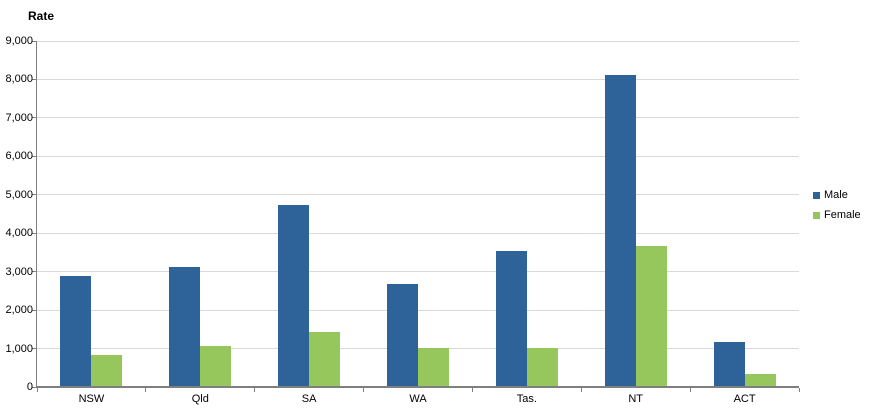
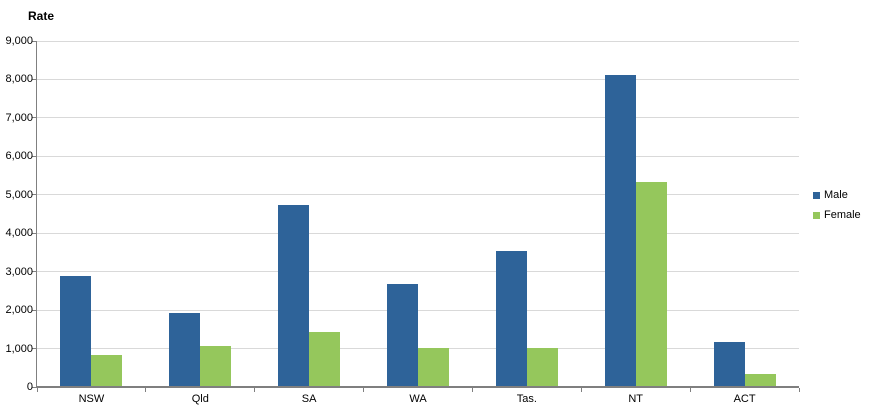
Male/Qld: 3100 -> 1900
Female/NT: 3600 -> 5300
